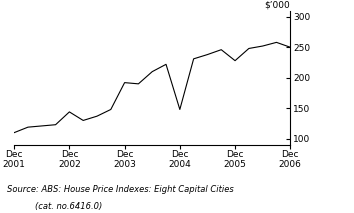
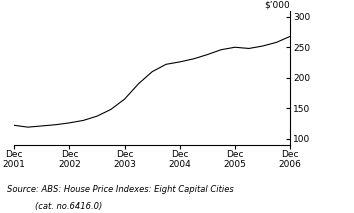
Dec 2001: 110 -> 122
Dec 2002: 144 -> 126
Dec 2003: 192 -> 165
Dec 2004: 148 -> 226
Dec 2005: 228 -> 250
Dec 2006: 250 -> 268
